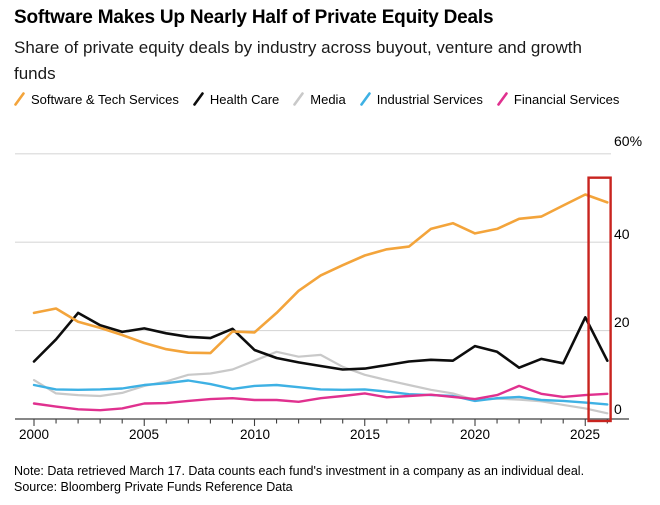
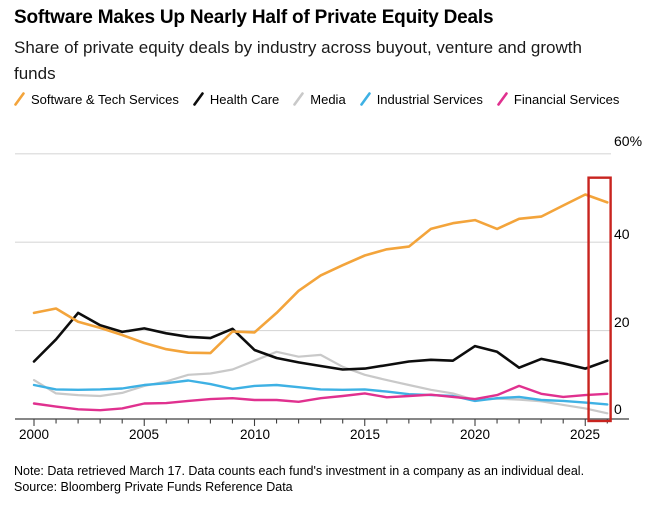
Software & Tech Services/2020: 42% -> 45%
Health Care/2025: 23% -> 11%
